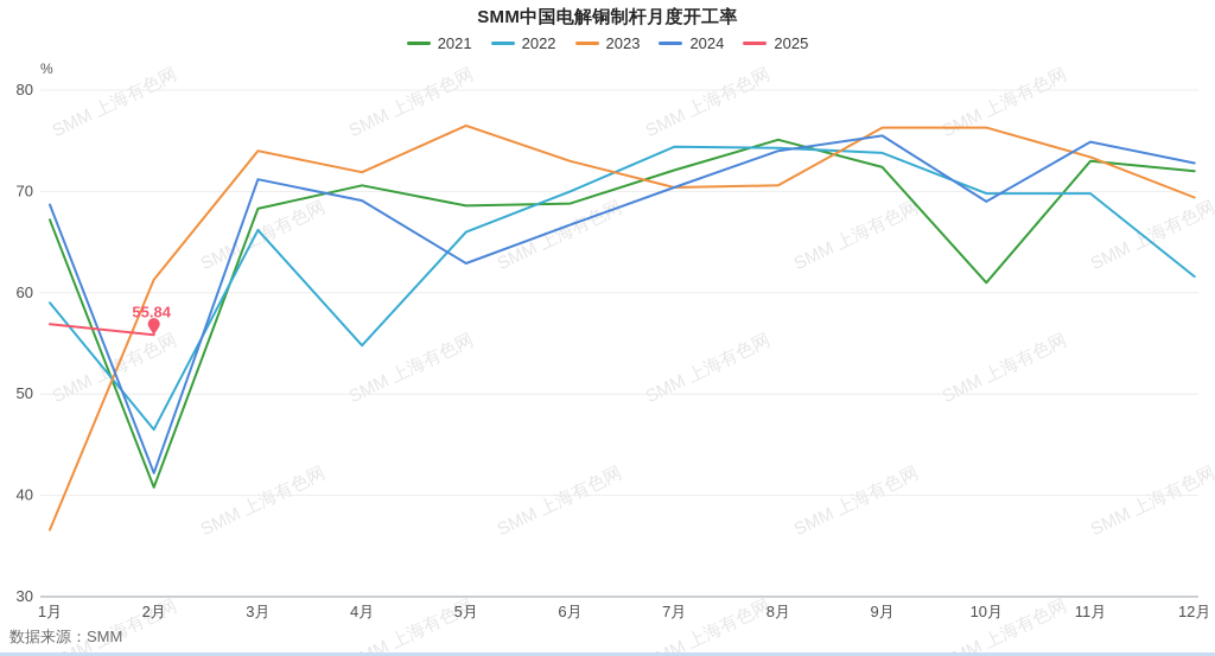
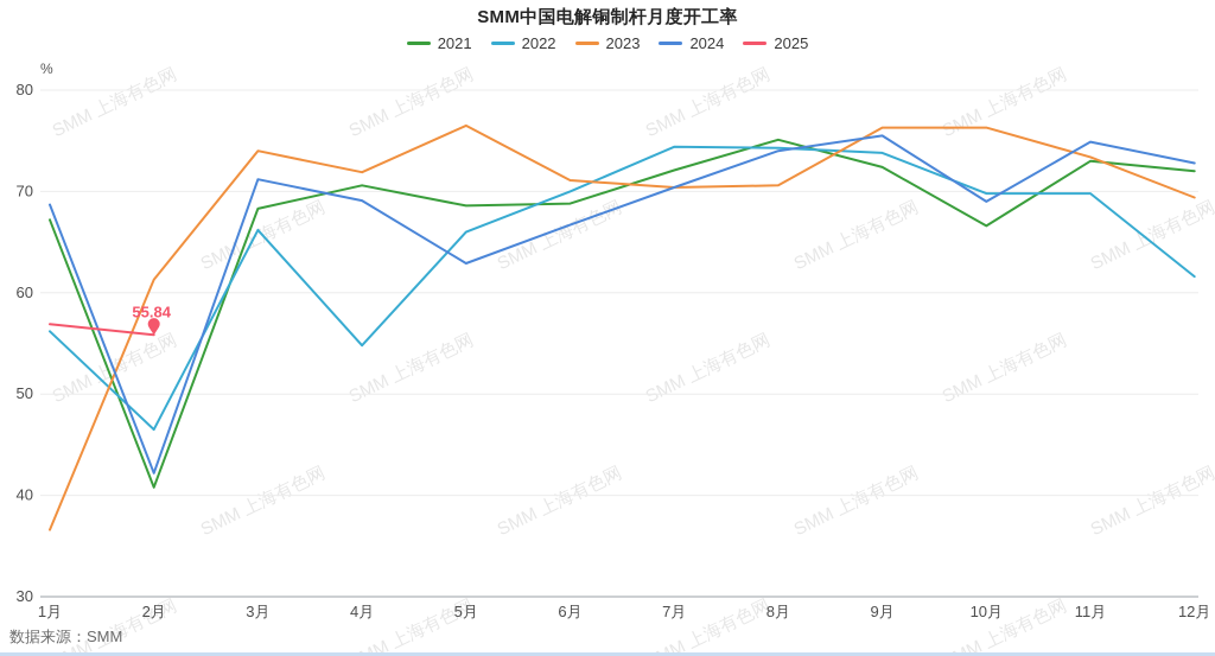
2022/1月: 59 -> 56
2023/6月: 73 -> 71
2021/10月: 61 -> 67
